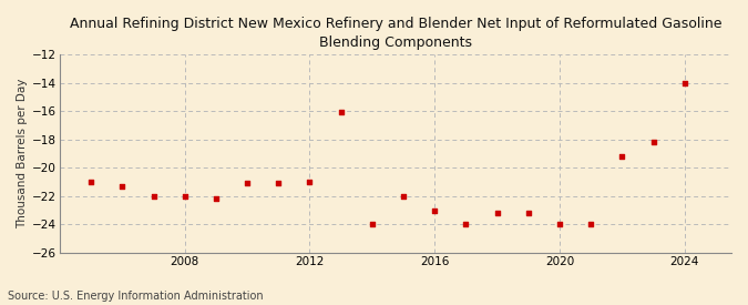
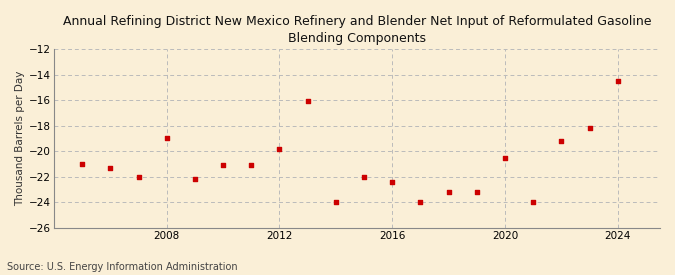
2008: -22.0 -> -19.0
2012: -21.0 -> -19.8
2016: -23.0 -> -22.4
2020: -24.0 -> -20.5
2024: -14.0 -> -14.5
